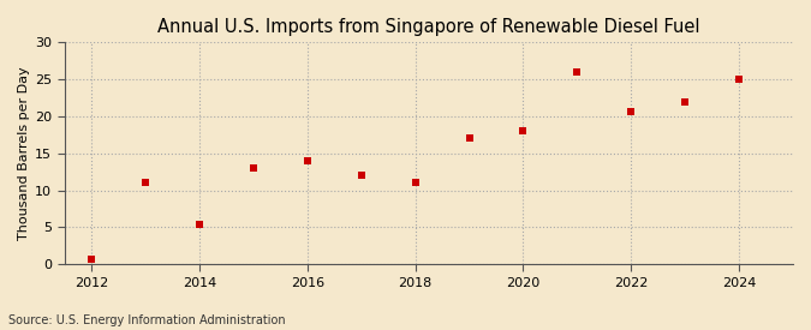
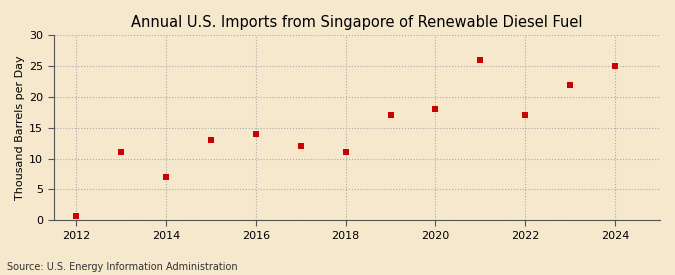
2014: 5.4 -> 7.0
2022: 20.6 -> 17.0
